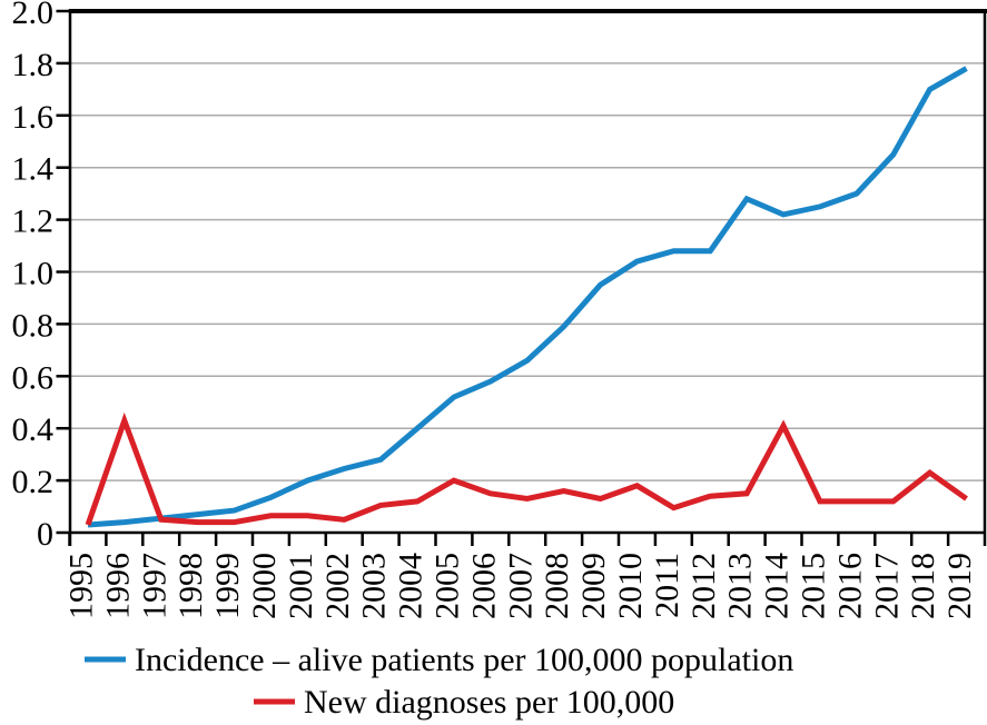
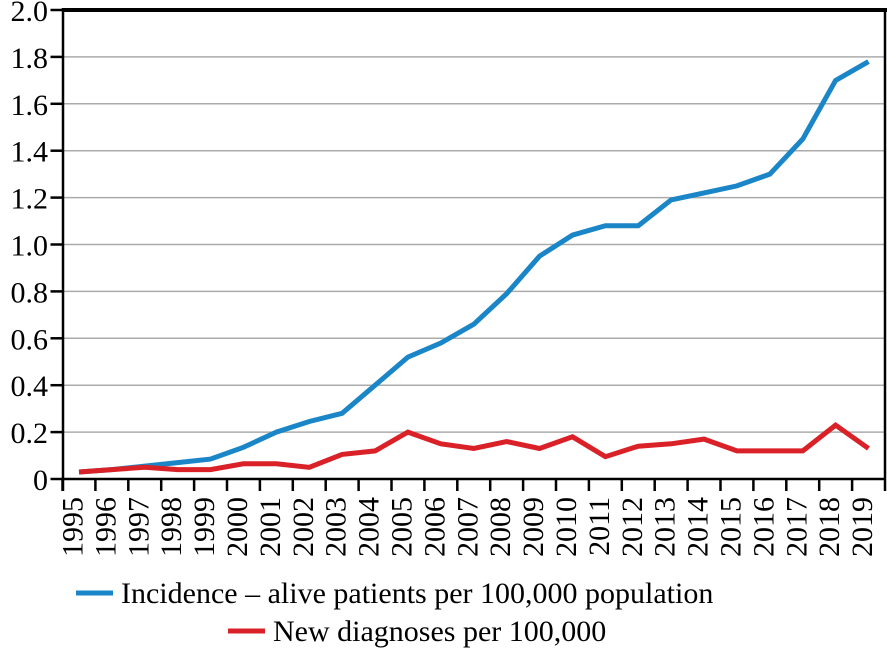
New diagnoses per 100,000/1996: 0.43 -> 0.04
Incidence – alive patients per 100,000 population/2013: 1.28 -> 1.19
New diagnoses per 100,000/2014: 0.41 -> 0.17
